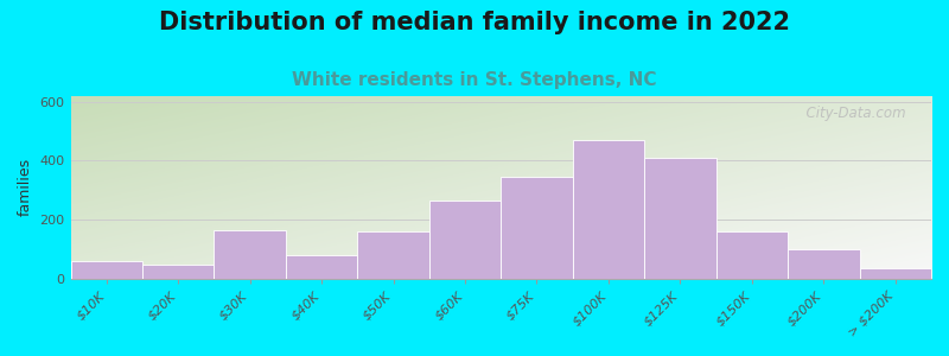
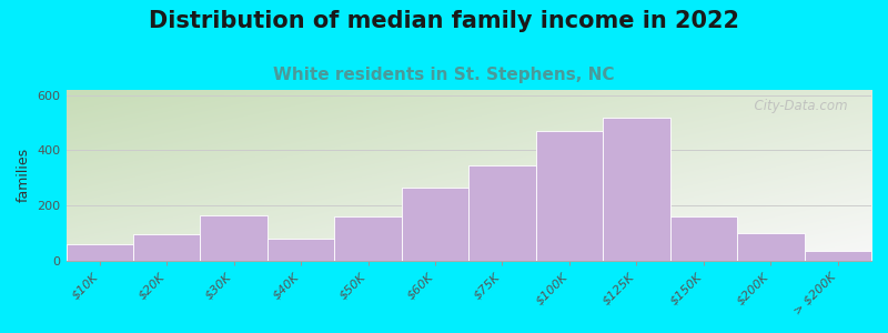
$20K: 45 -> 95
$125K: 410 -> 520
